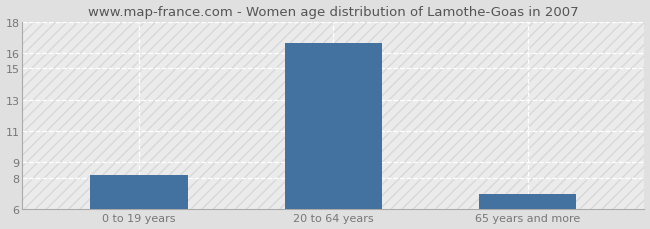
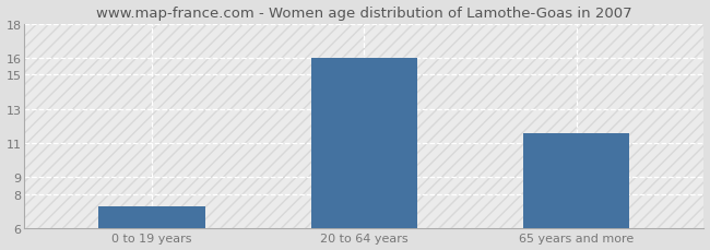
0 to 19 years: 8.2 -> 7.3
20 to 64 years: 16.6 -> 16.0
65 years and more: 7.0 -> 11.6
